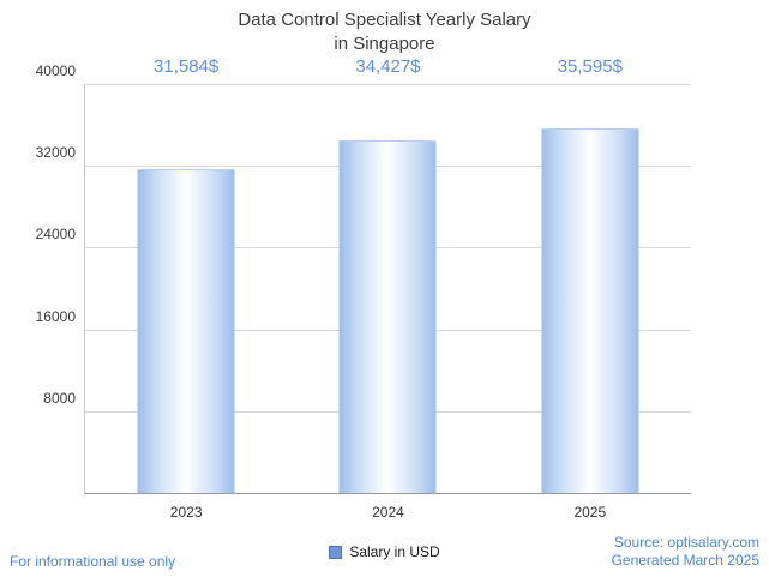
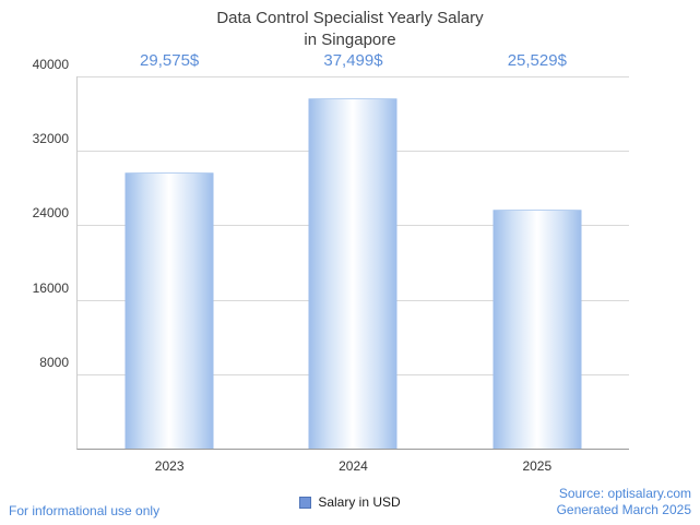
2023: 31,584 -> 29,575
2024: 34,427 -> 37,499
2025: 35,595 -> 25,529
